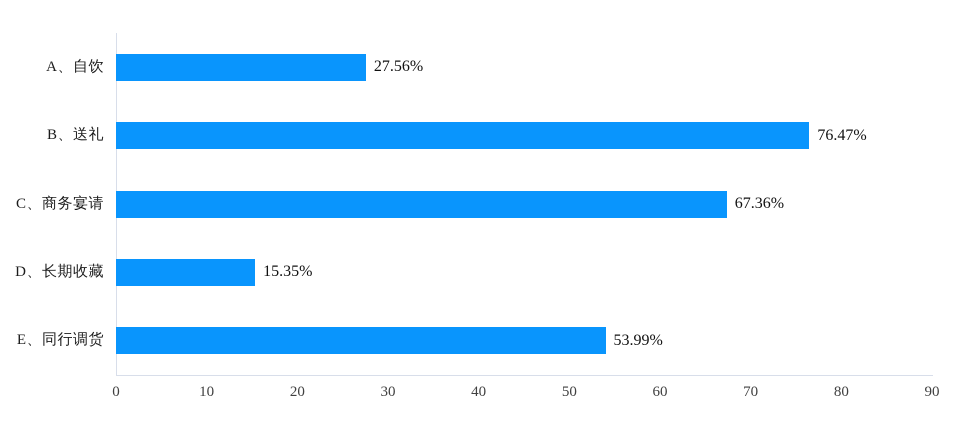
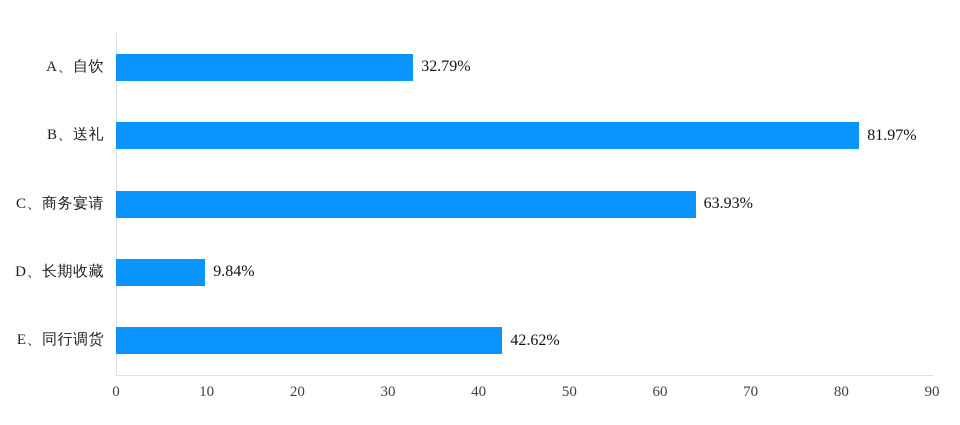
A、自饮: 27.56% -> 32.79%
B、送礼: 76.47% -> 81.97%
C、商务宴请: 67.36% -> 63.93%
D、长期收藏: 15.35% -> 9.84%
E、同行调货: 53.99% -> 42.62%
